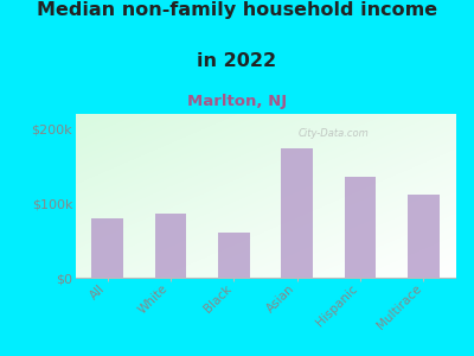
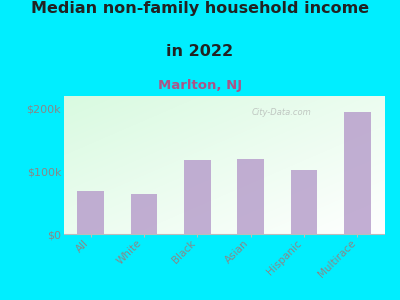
All: $80k -> $68k
White: $86k -> $63k
Black: $60k -> $118k
Asian: $174k -> $120k
Hispanic: $136k -> $102k
Multirace: $112k -> $195k
